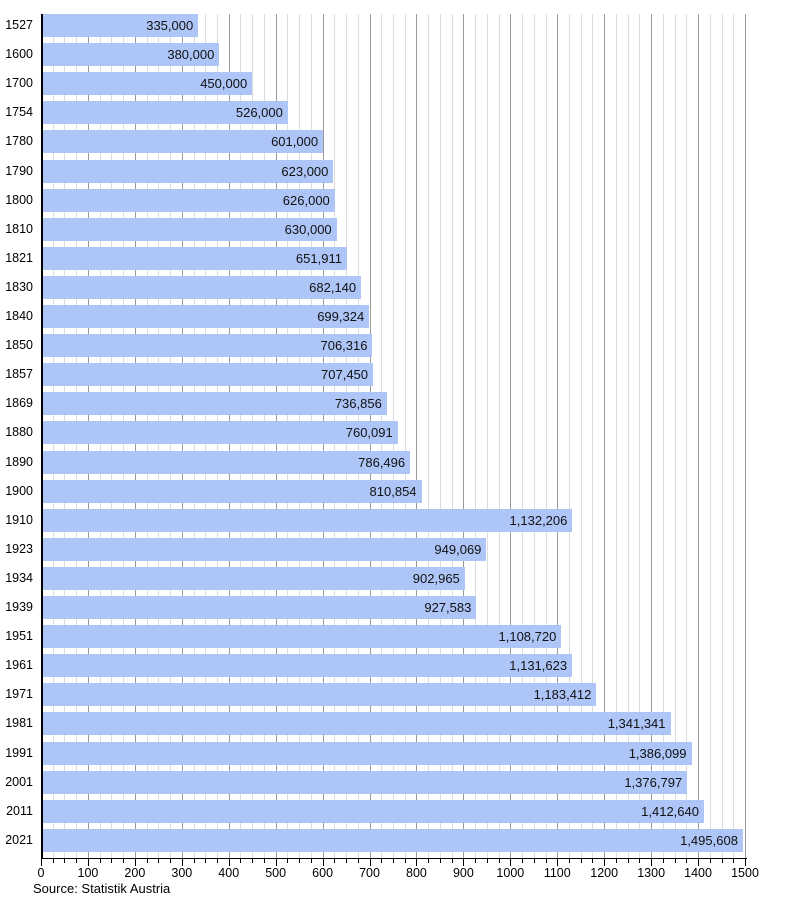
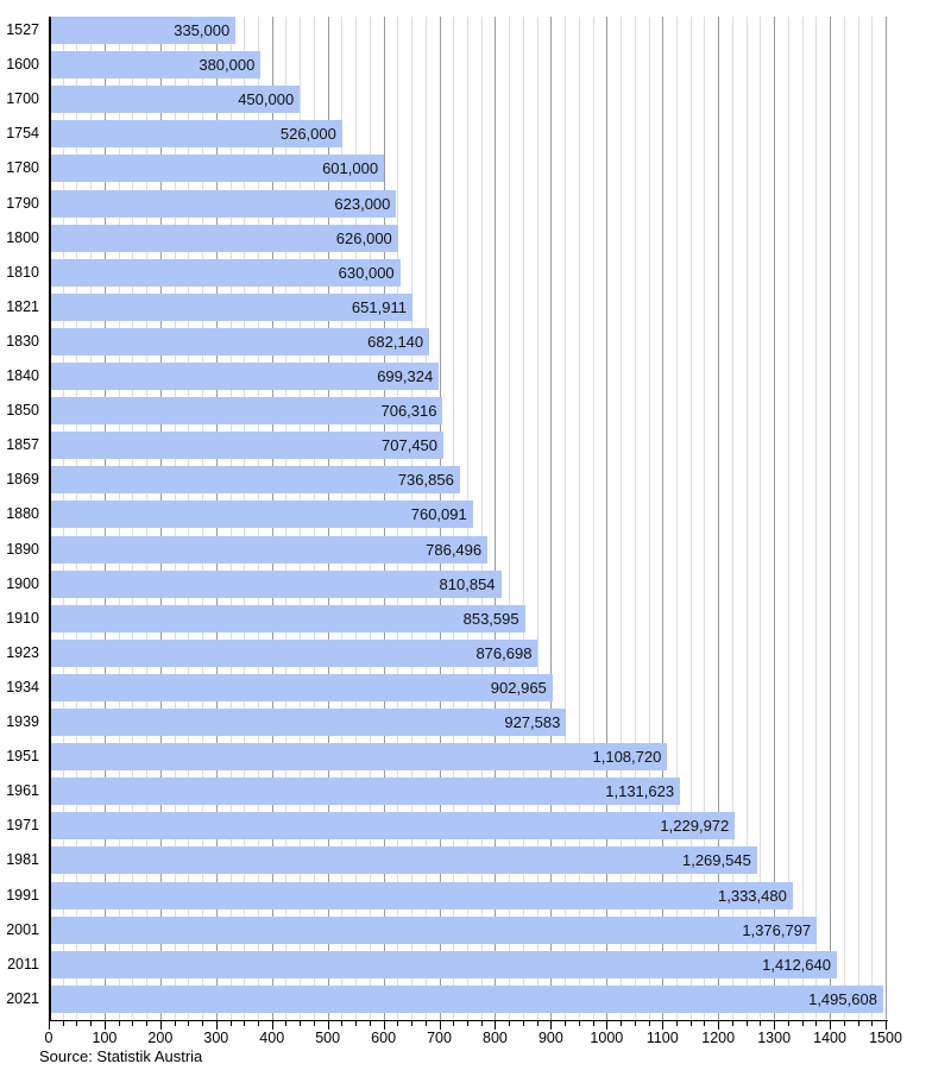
1910: 1,132,206 -> 853,595
1923: 949,069 -> 876,698
1971: 1,183,412 -> 1,229,972
1981: 1,341,341 -> 1,269,545
1991: 1,386,099 -> 1,333,480
